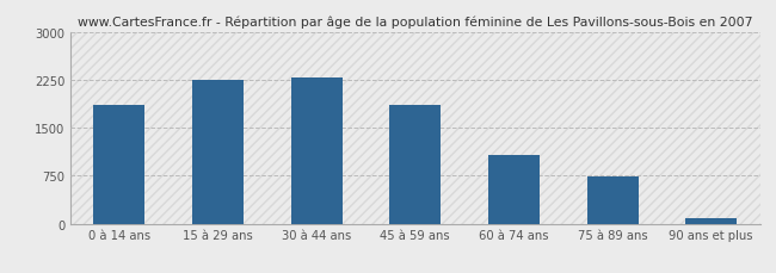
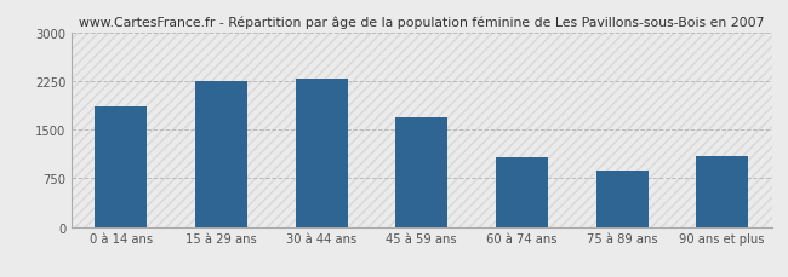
45 à 59 ans: 1860 -> 1680
75 à 89 ans: 730 -> 860
90 ans et plus: 90 -> 1100
